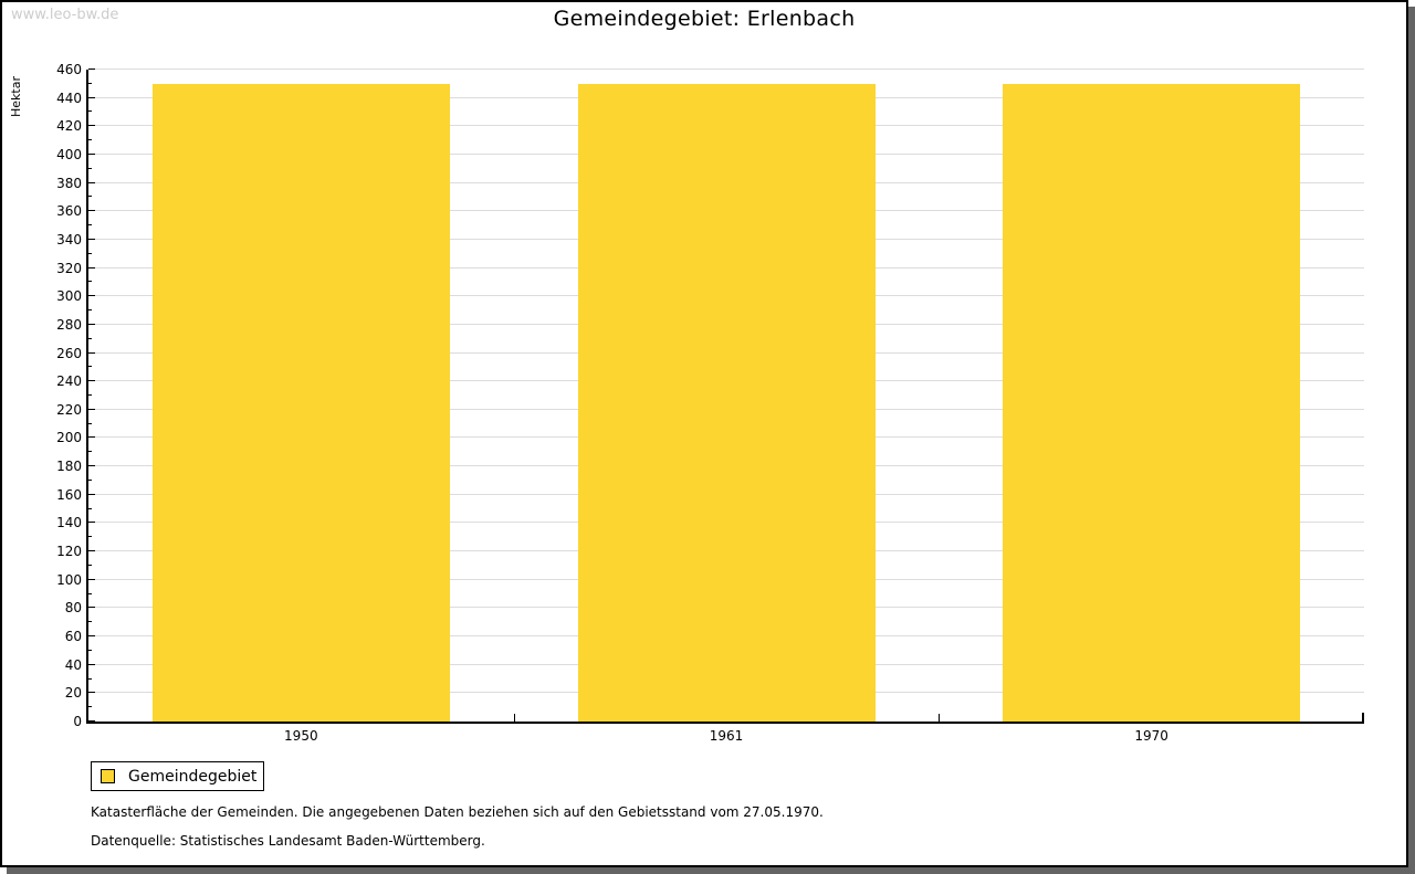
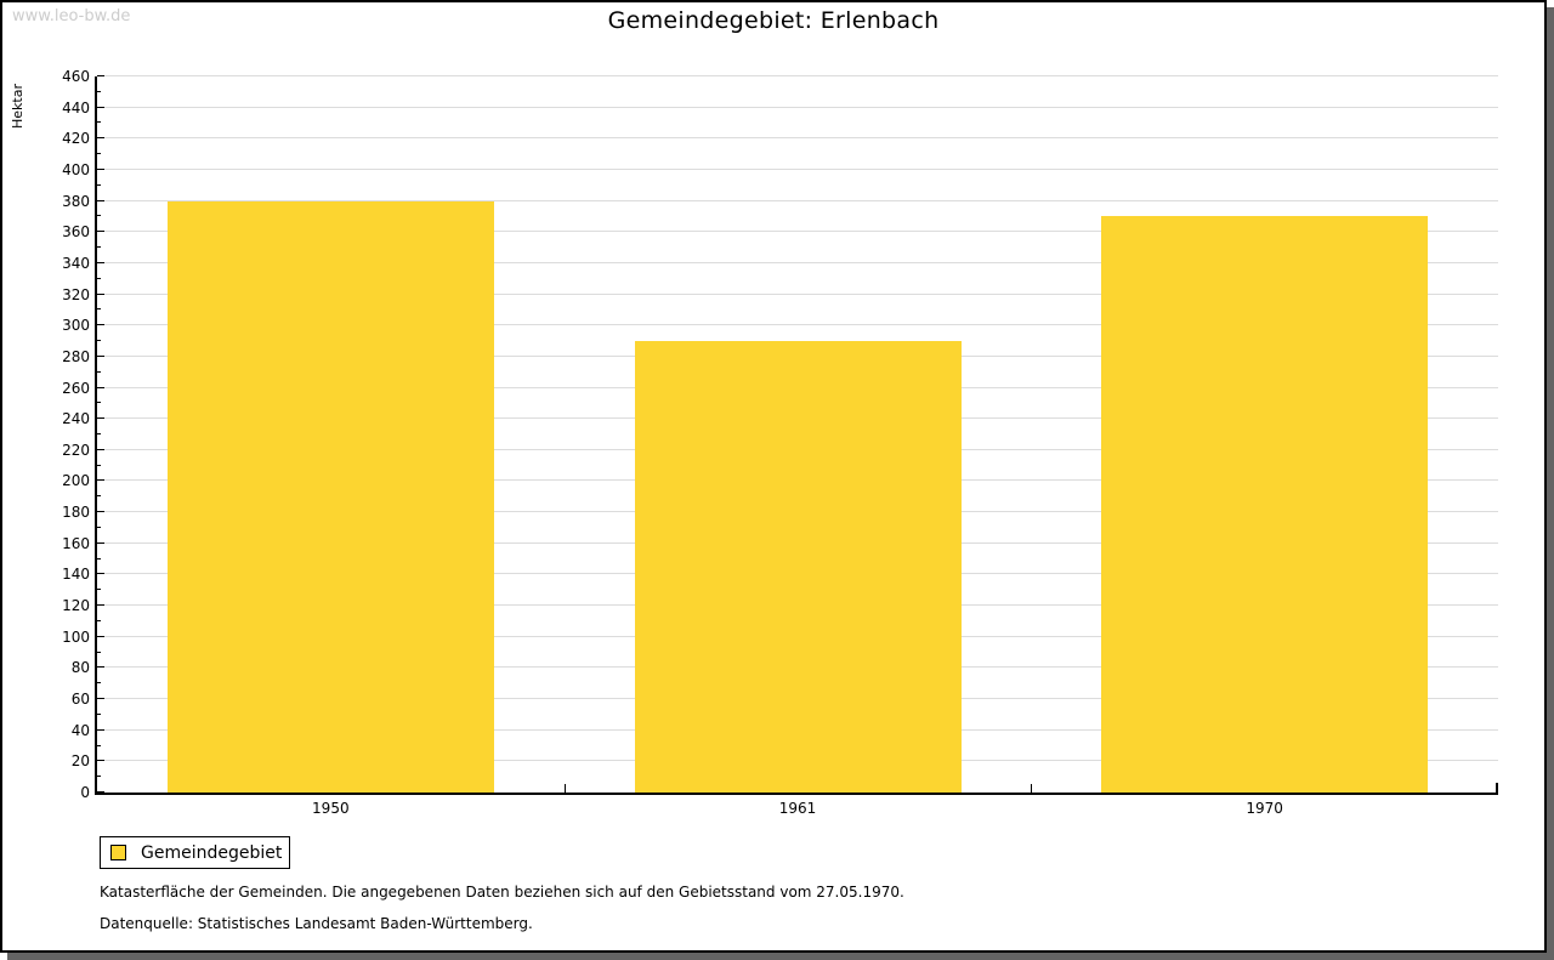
1950: 450 -> 380
1961: 450 -> 290
1970: 450 -> 370
